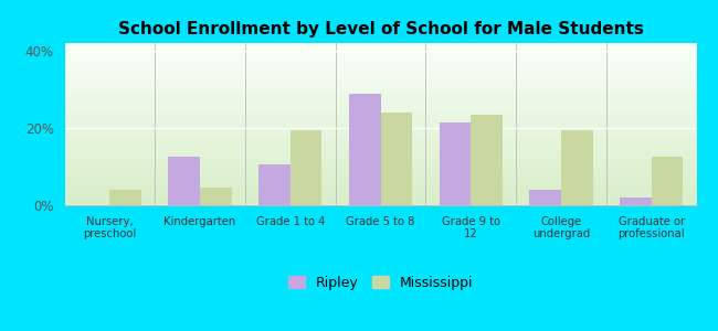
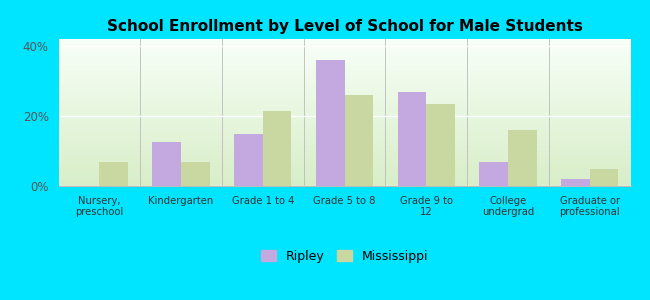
Mississippi/Nursery, preschool: 4.0% -> 7.0%
Mississippi/Kindergarten: 4.5% -> 7.0%
Ripley/Grade 1 to 4: 10.5% -> 15.0%
Mississippi/Grade 1 to 4: 19.5% -> 21.5%
Ripley/Grade 5 to 8: 29.0% -> 36.0%
Mississippi/Grade 5 to 8: 24.0% -> 26.0%
Ripley/Grade 9 to 12: 21.5% -> 27.0%
Ripley/College undergrad: 4.0% -> 7.0%
Mississippi/College undergrad: 19.5% -> 16.0%
Mississippi/Graduate or professional: 12.5% -> 5.0%
